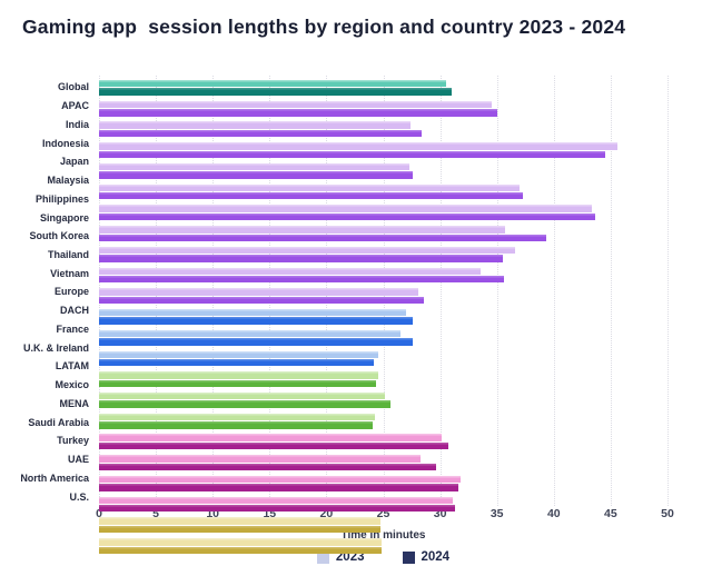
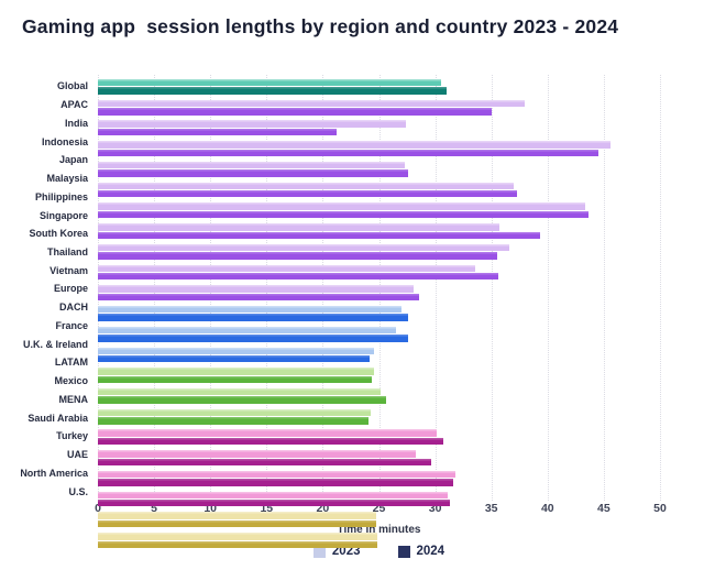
2023/APAC: 34.5 -> 38.0
2024/India: 28.4 -> 21.2
